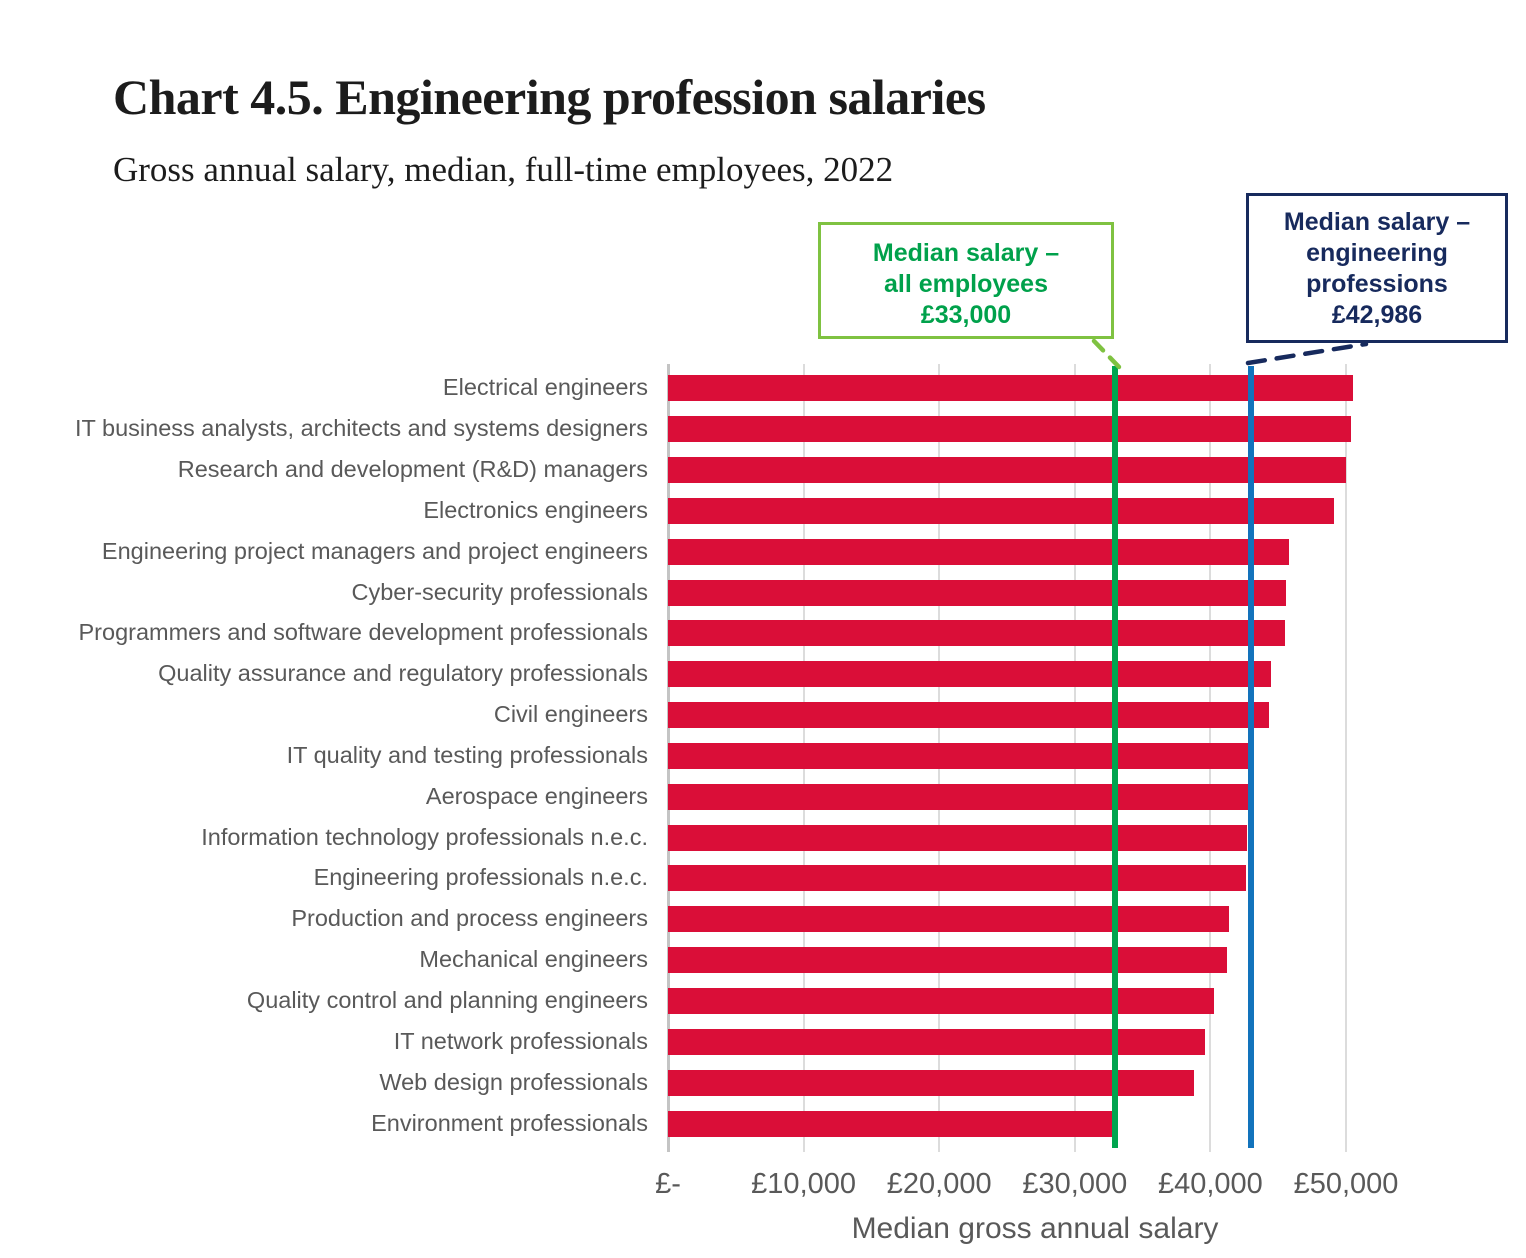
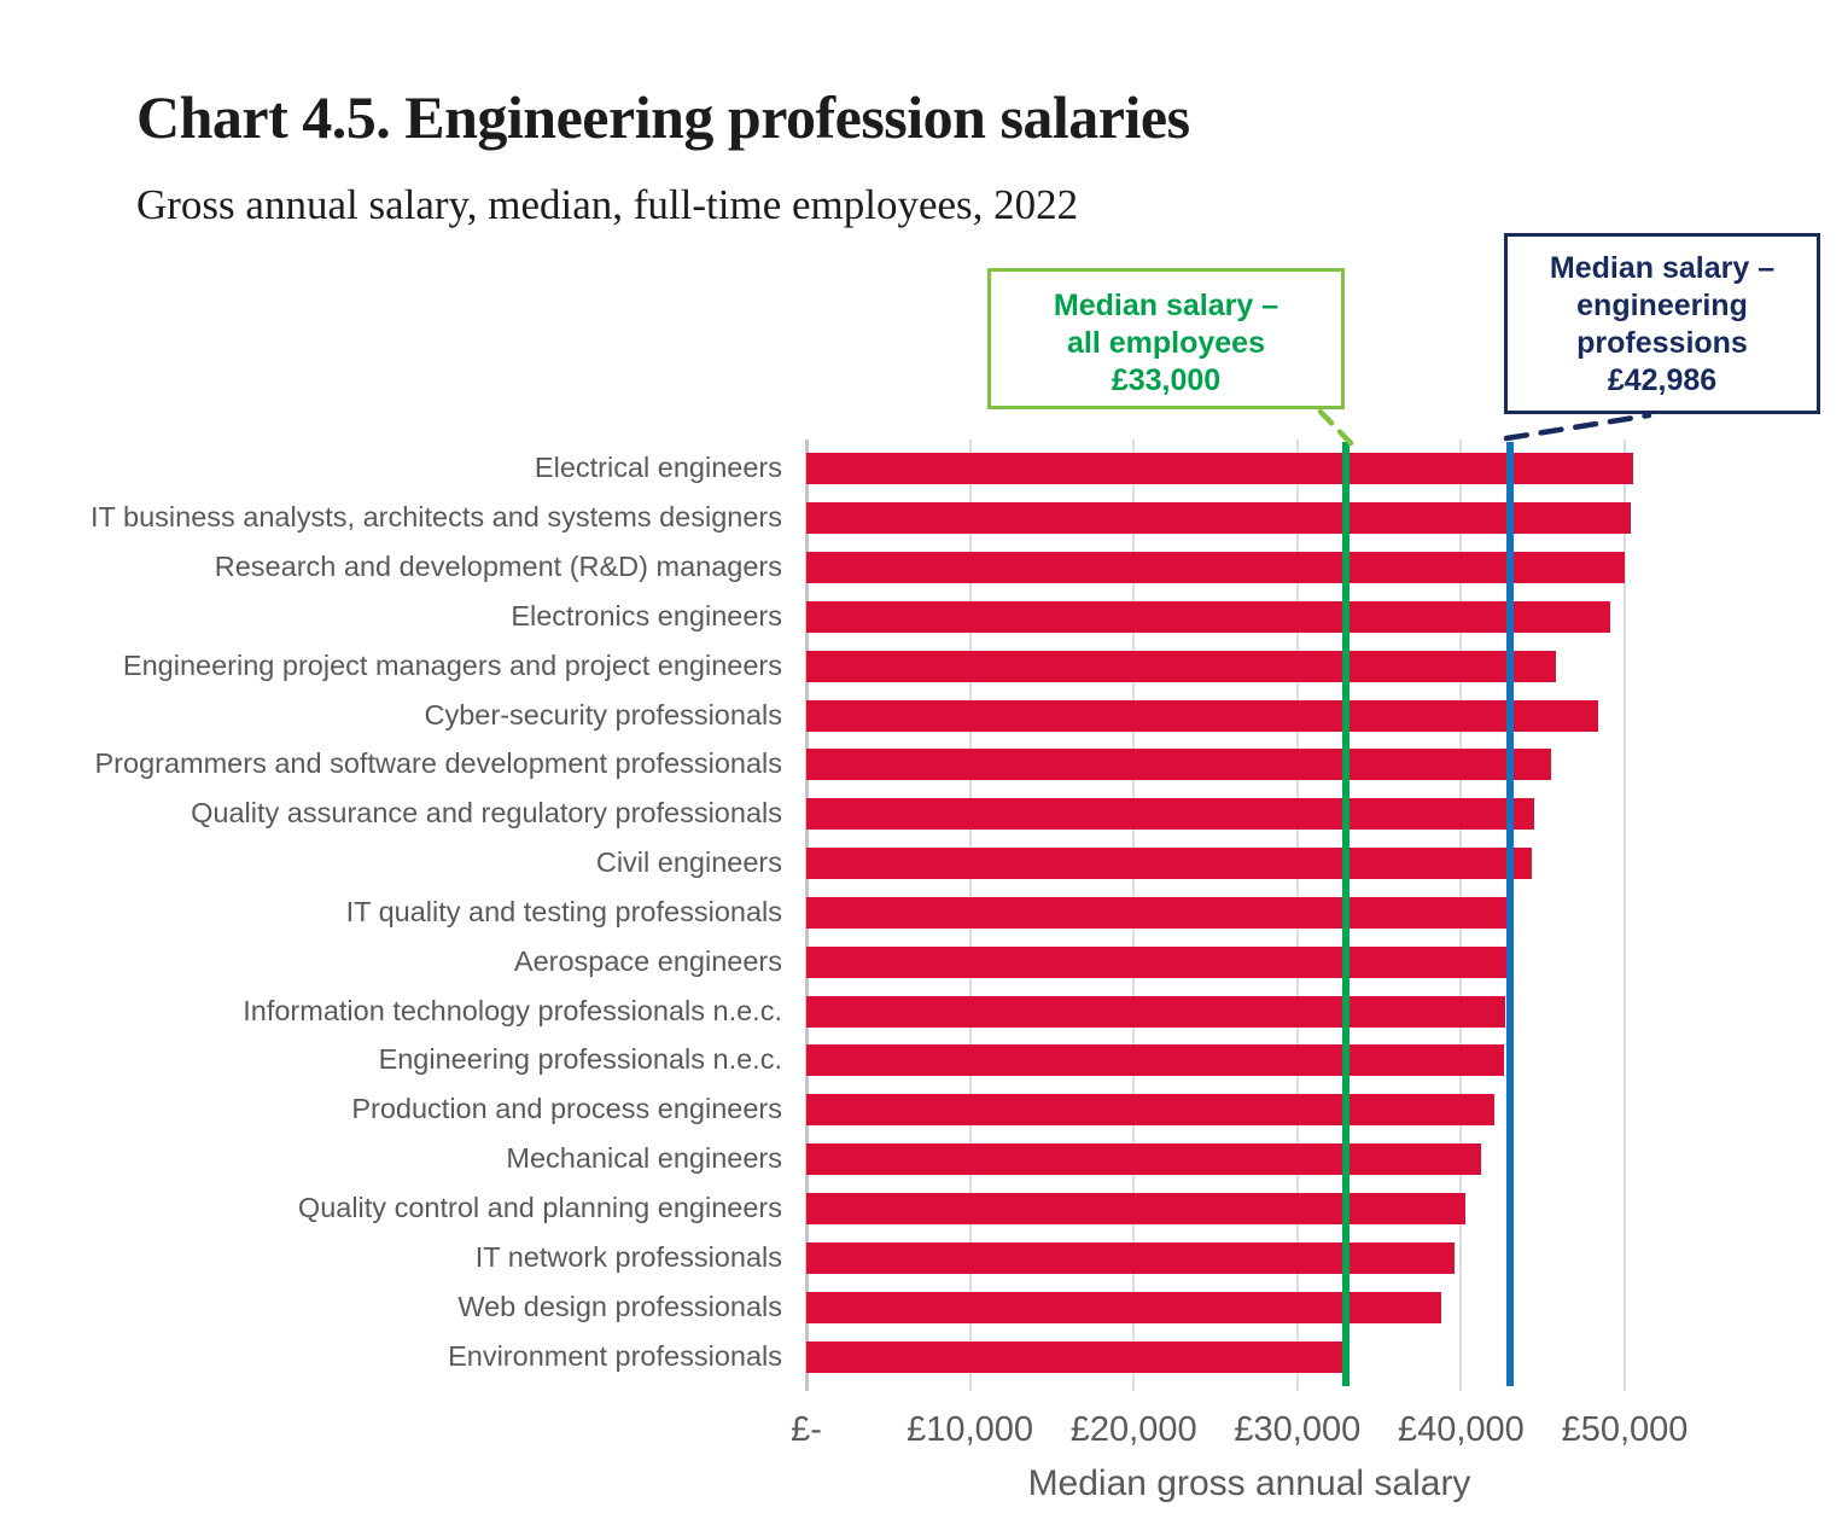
Cyber-security professionals: £45600 -> £48400
Production and process engineers: £41400 -> £42000
